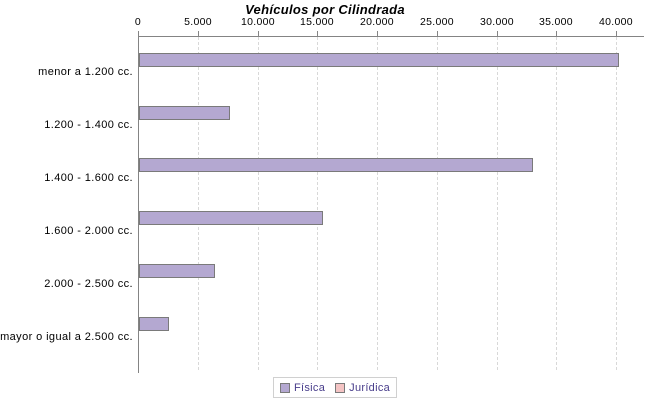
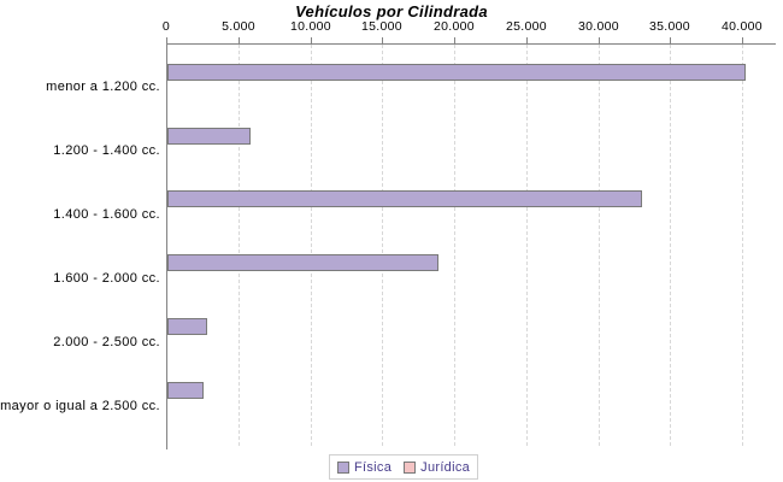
Física/1.200 - 1.400 cc.: 7600 -> 5800
Física/1.600 - 2.000 cc.: 15400 -> 18800
Física/2.000 - 2.500 cc.: 6400 -> 2800
